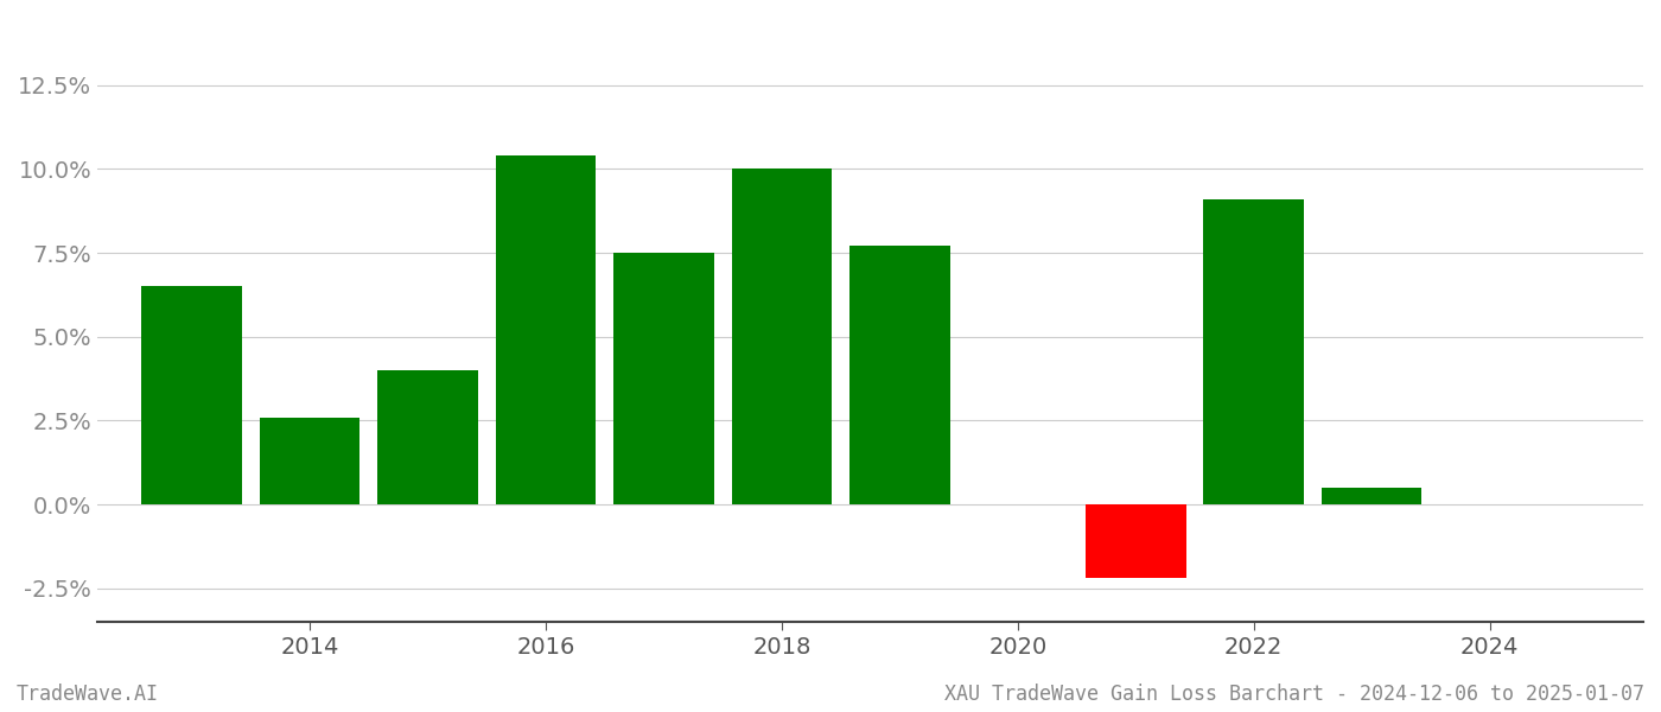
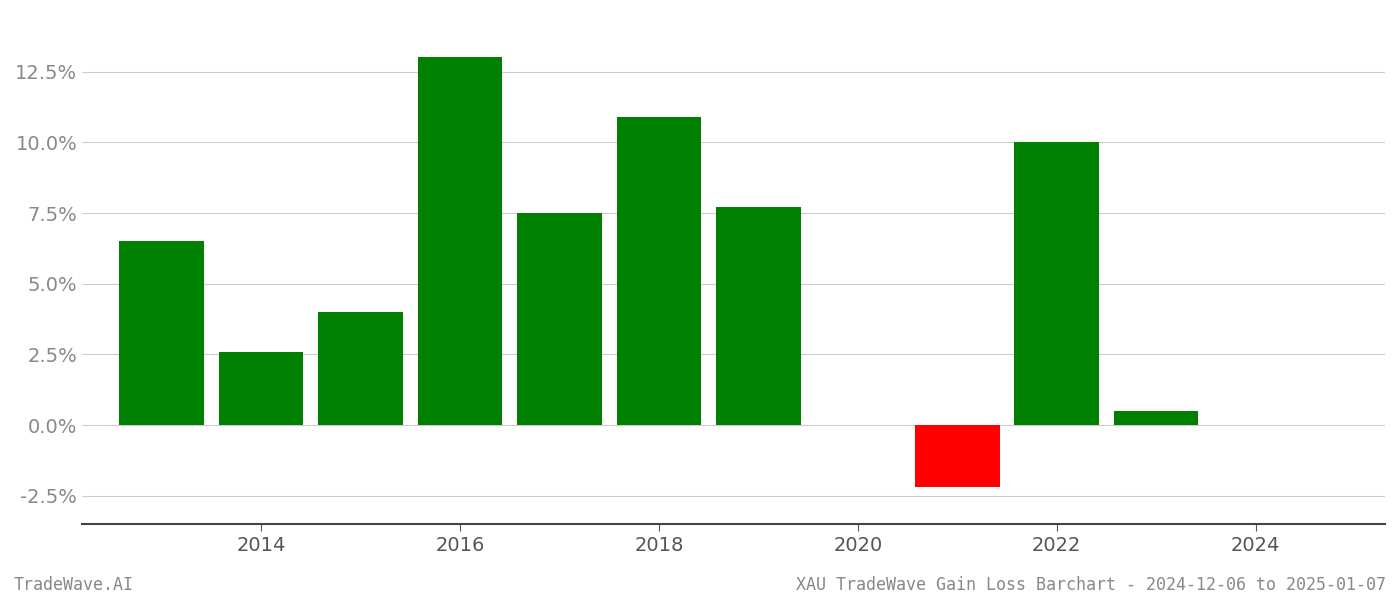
2016: 10.4% -> 13.0%
2018: 10.0% -> 10.9%
2022: 9.1% -> 10.0%
